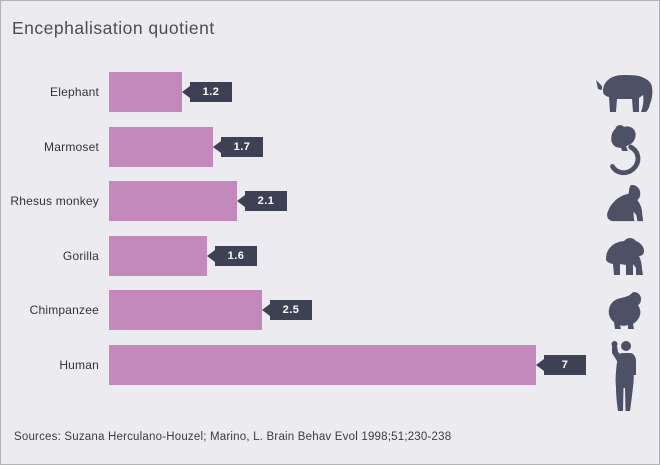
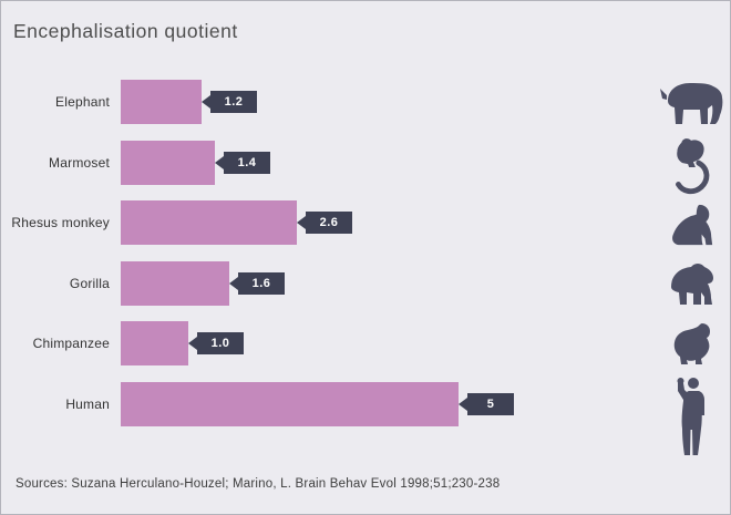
Marmoset: 1.7 -> 1.4
Rhesus monkey: 2.1 -> 2.6
Chimpanzee: 2.5 -> 1.0
Human: 7 -> 5
